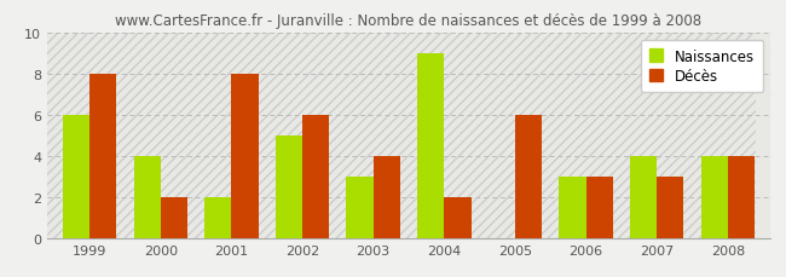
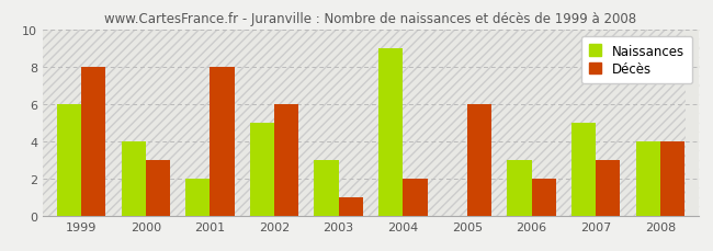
Décès/2000: 2 -> 3
Décès/2003: 4 -> 1
Décès/2006: 3 -> 2
Naissances/2007: 4 -> 5
